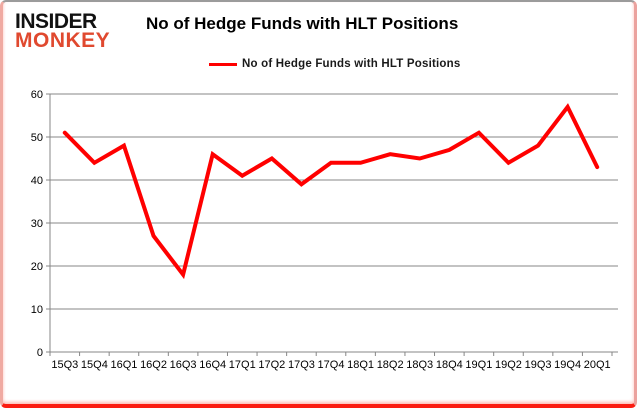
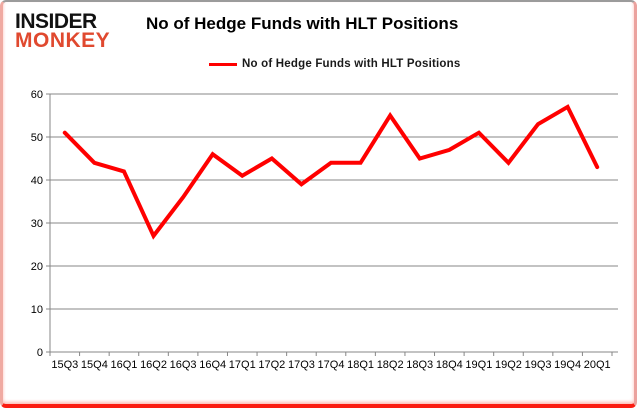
16Q1: 48 -> 42
16Q3: 18 -> 36
18Q2: 46 -> 55
19Q3: 48 -> 53
